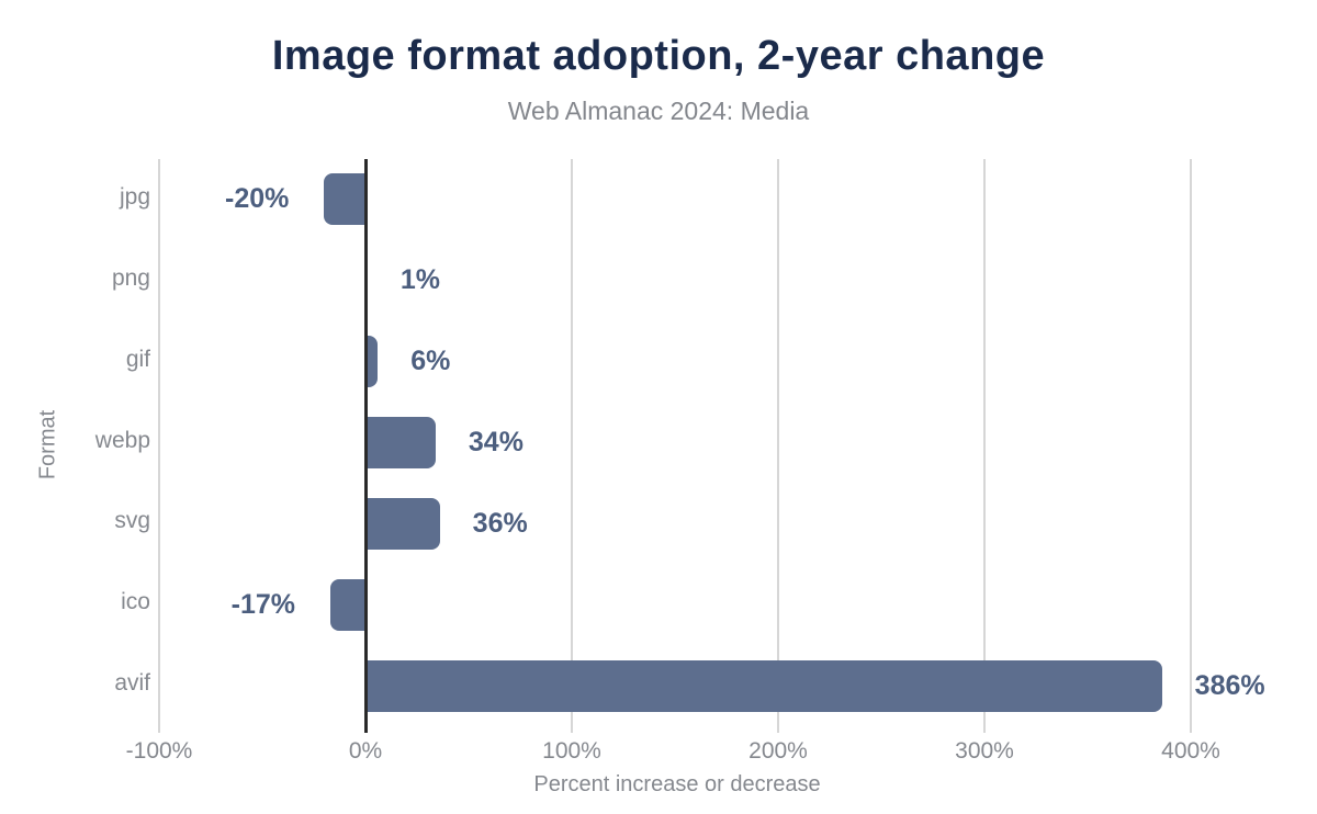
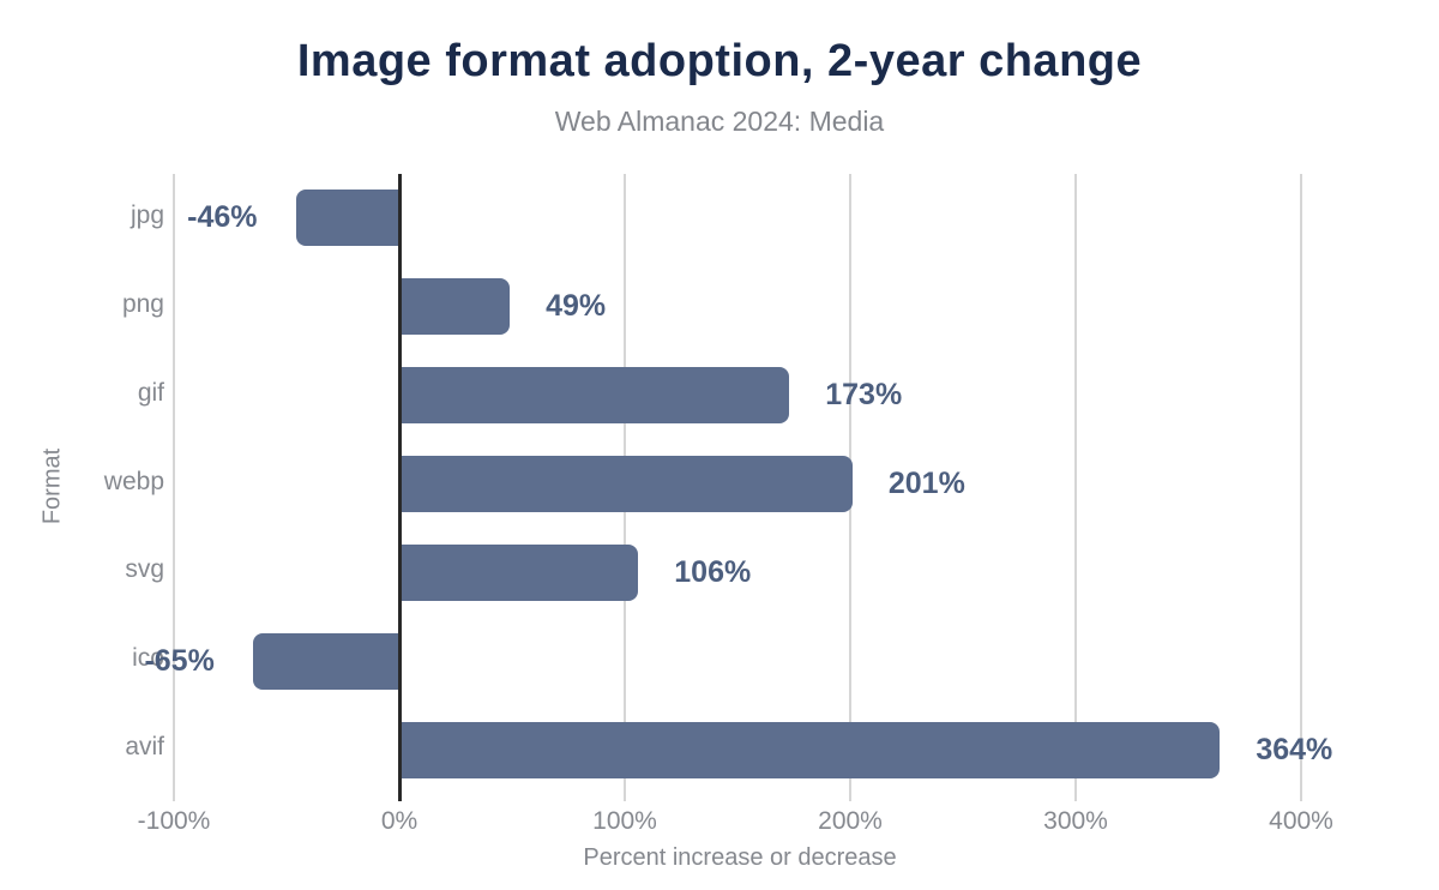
jpg: -20% -> -46%
png: 1% -> 49%
gif: 6% -> 173%
webp: 34% -> 201%
svg: 36% -> 106%
ico: -17% -> -65%
avif: 386% -> 364%
